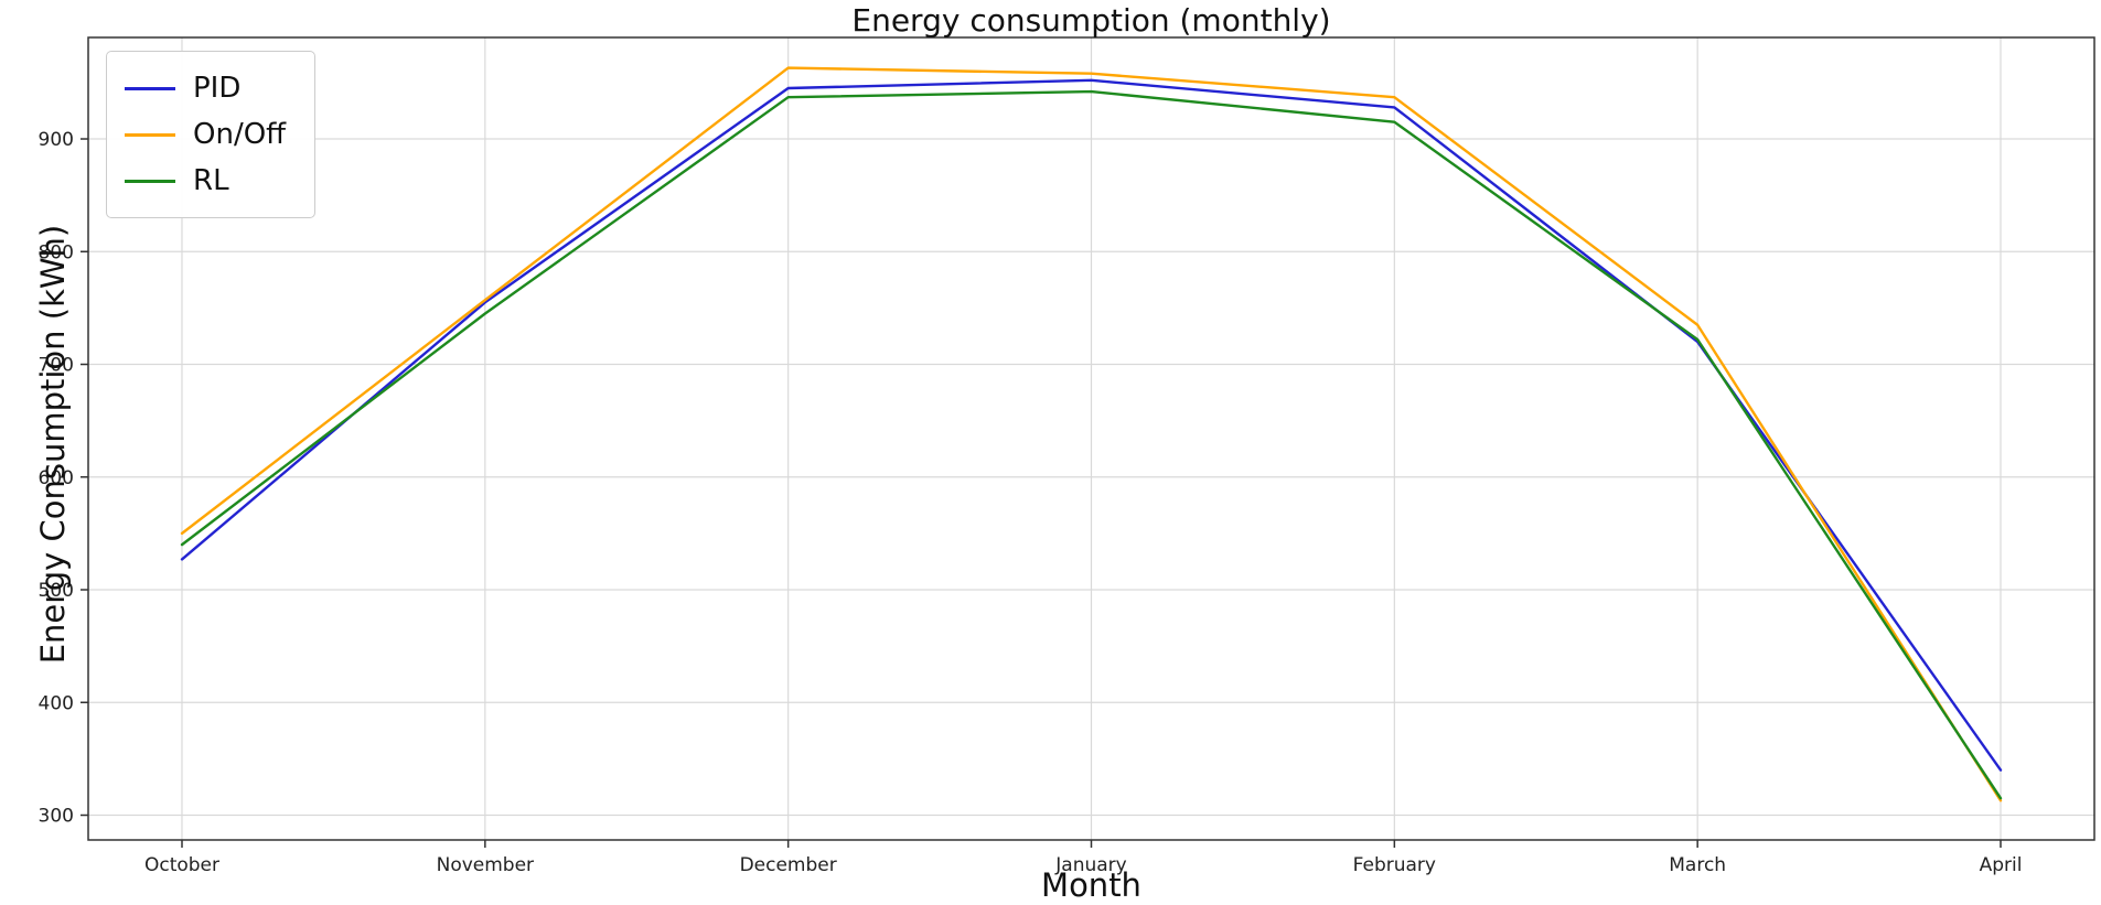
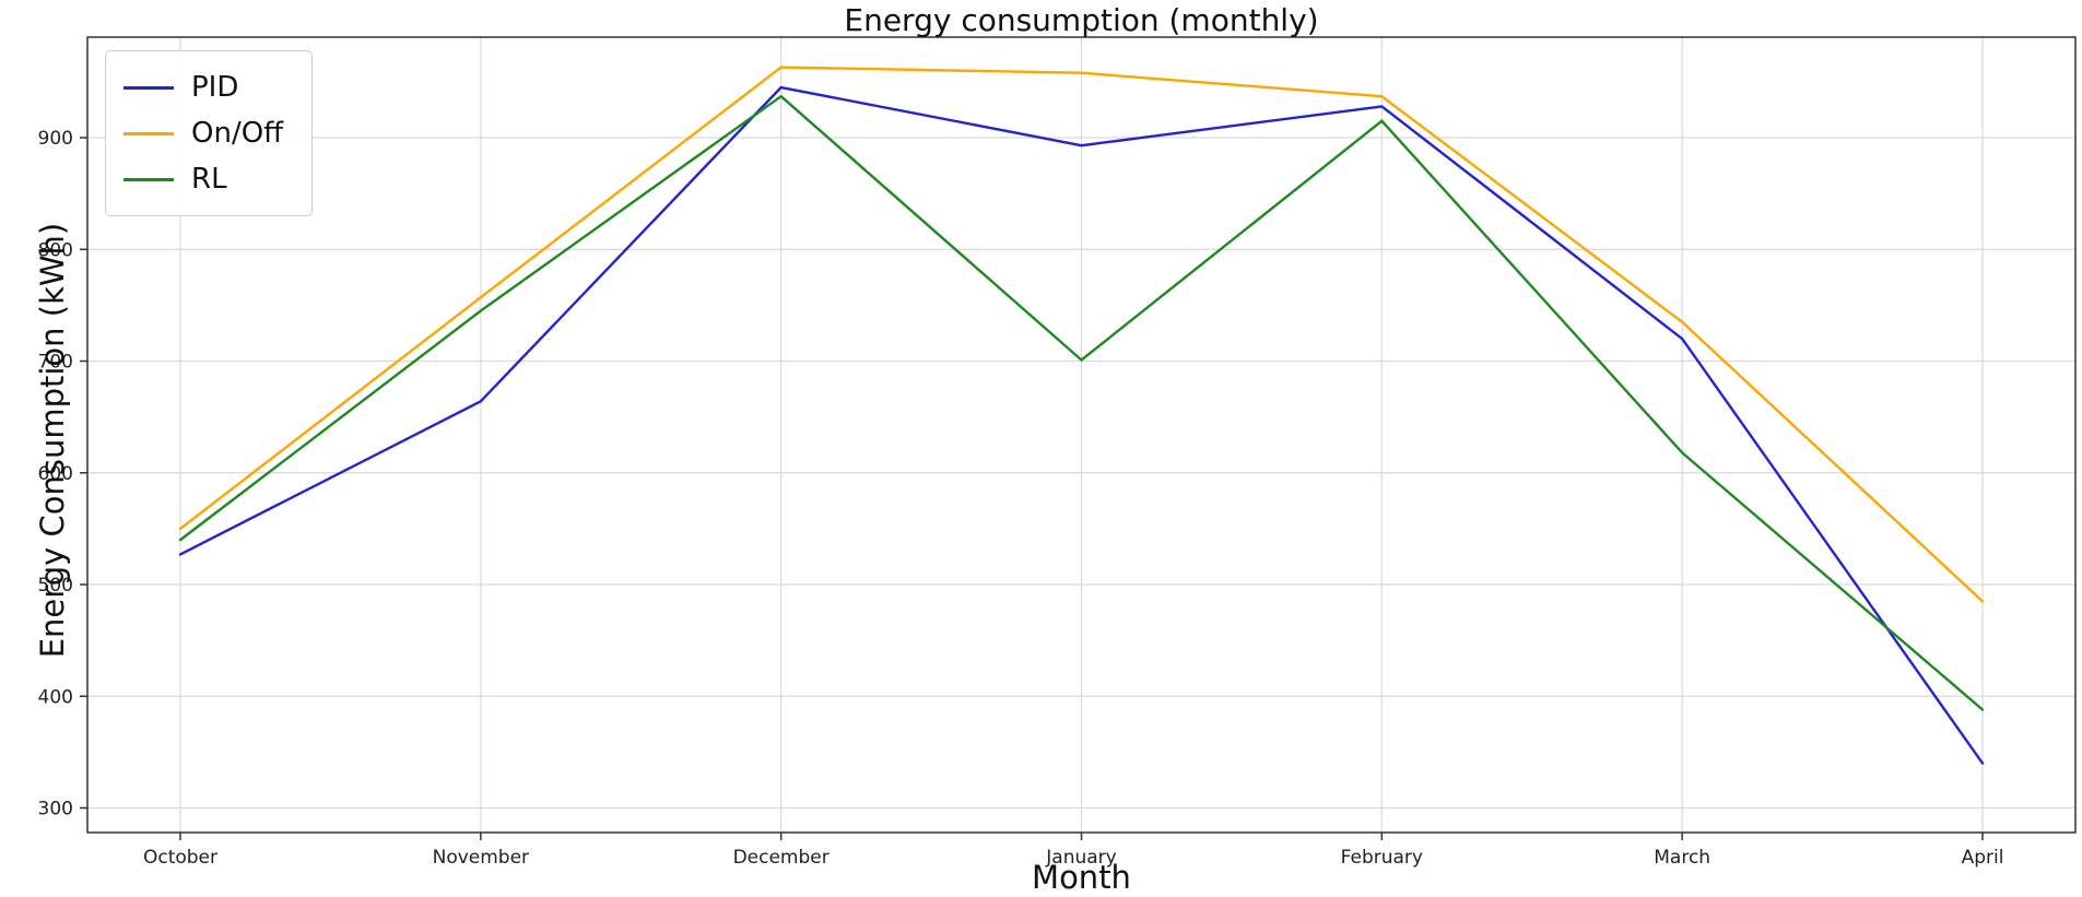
PID/November: 755 -> 664
PID/January: 952 -> 893
RL/January: 942 -> 701
RL/March: 722 -> 618
On/Off/April: 313 -> 485
RL/April: 315 -> 388
